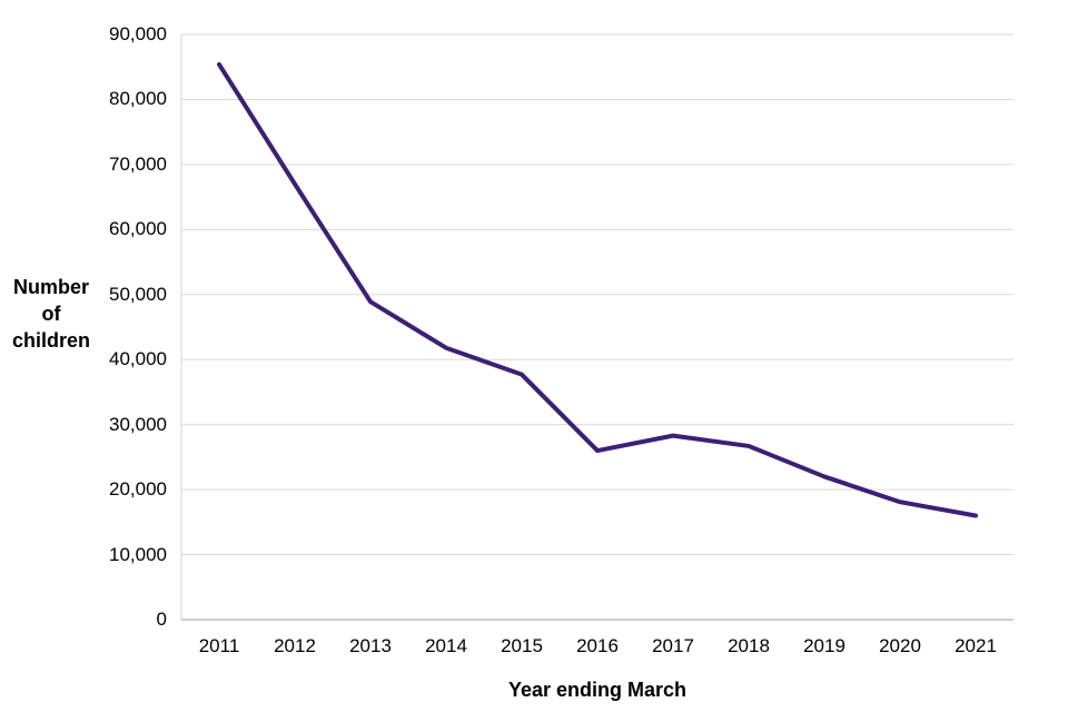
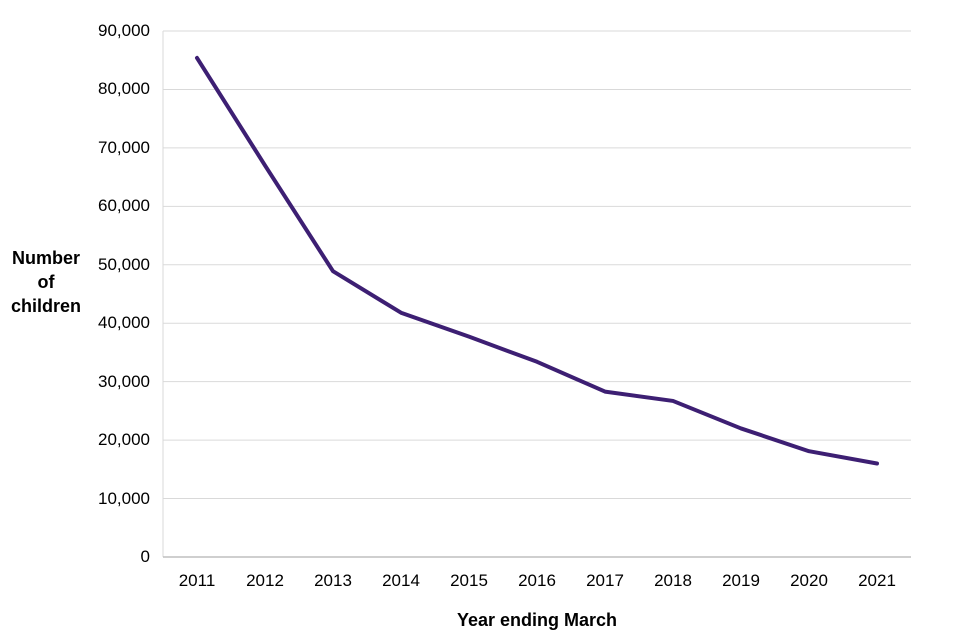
2016: 26000 -> 33000
